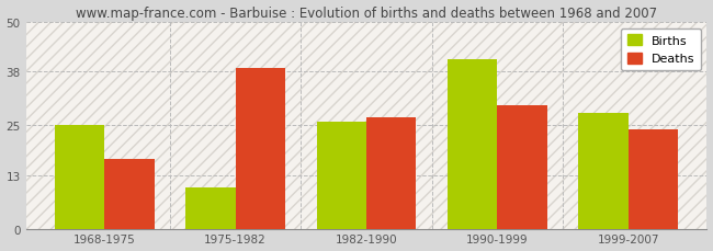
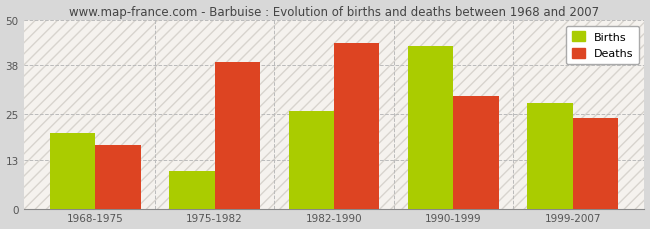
Births/1968-1975: 25 -> 20
Deaths/1982-1990: 27 -> 44
Births/1990-1999: 41 -> 43
